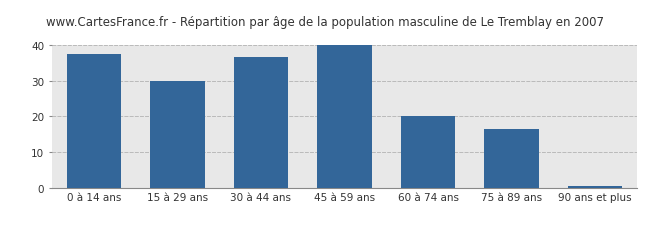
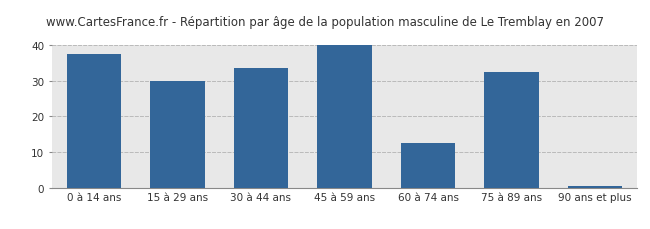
30 à 44 ans: 36.5 -> 33.5
60 à 74 ans: 20.0 -> 12.5
75 à 89 ans: 16.5 -> 32.5
